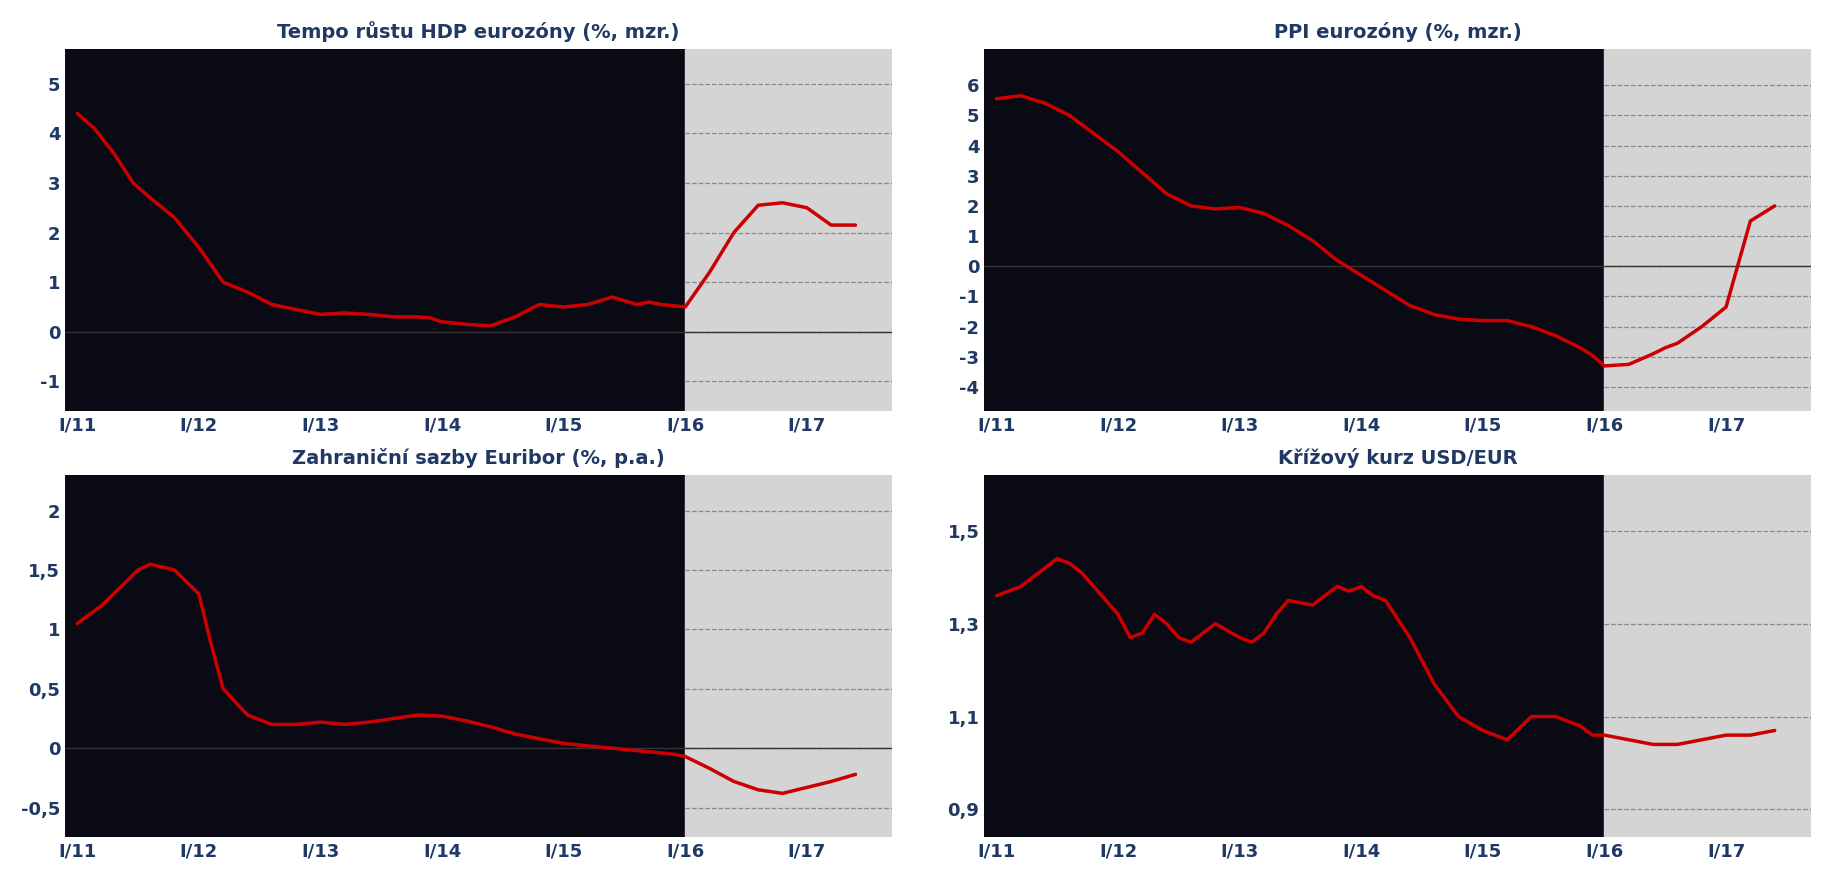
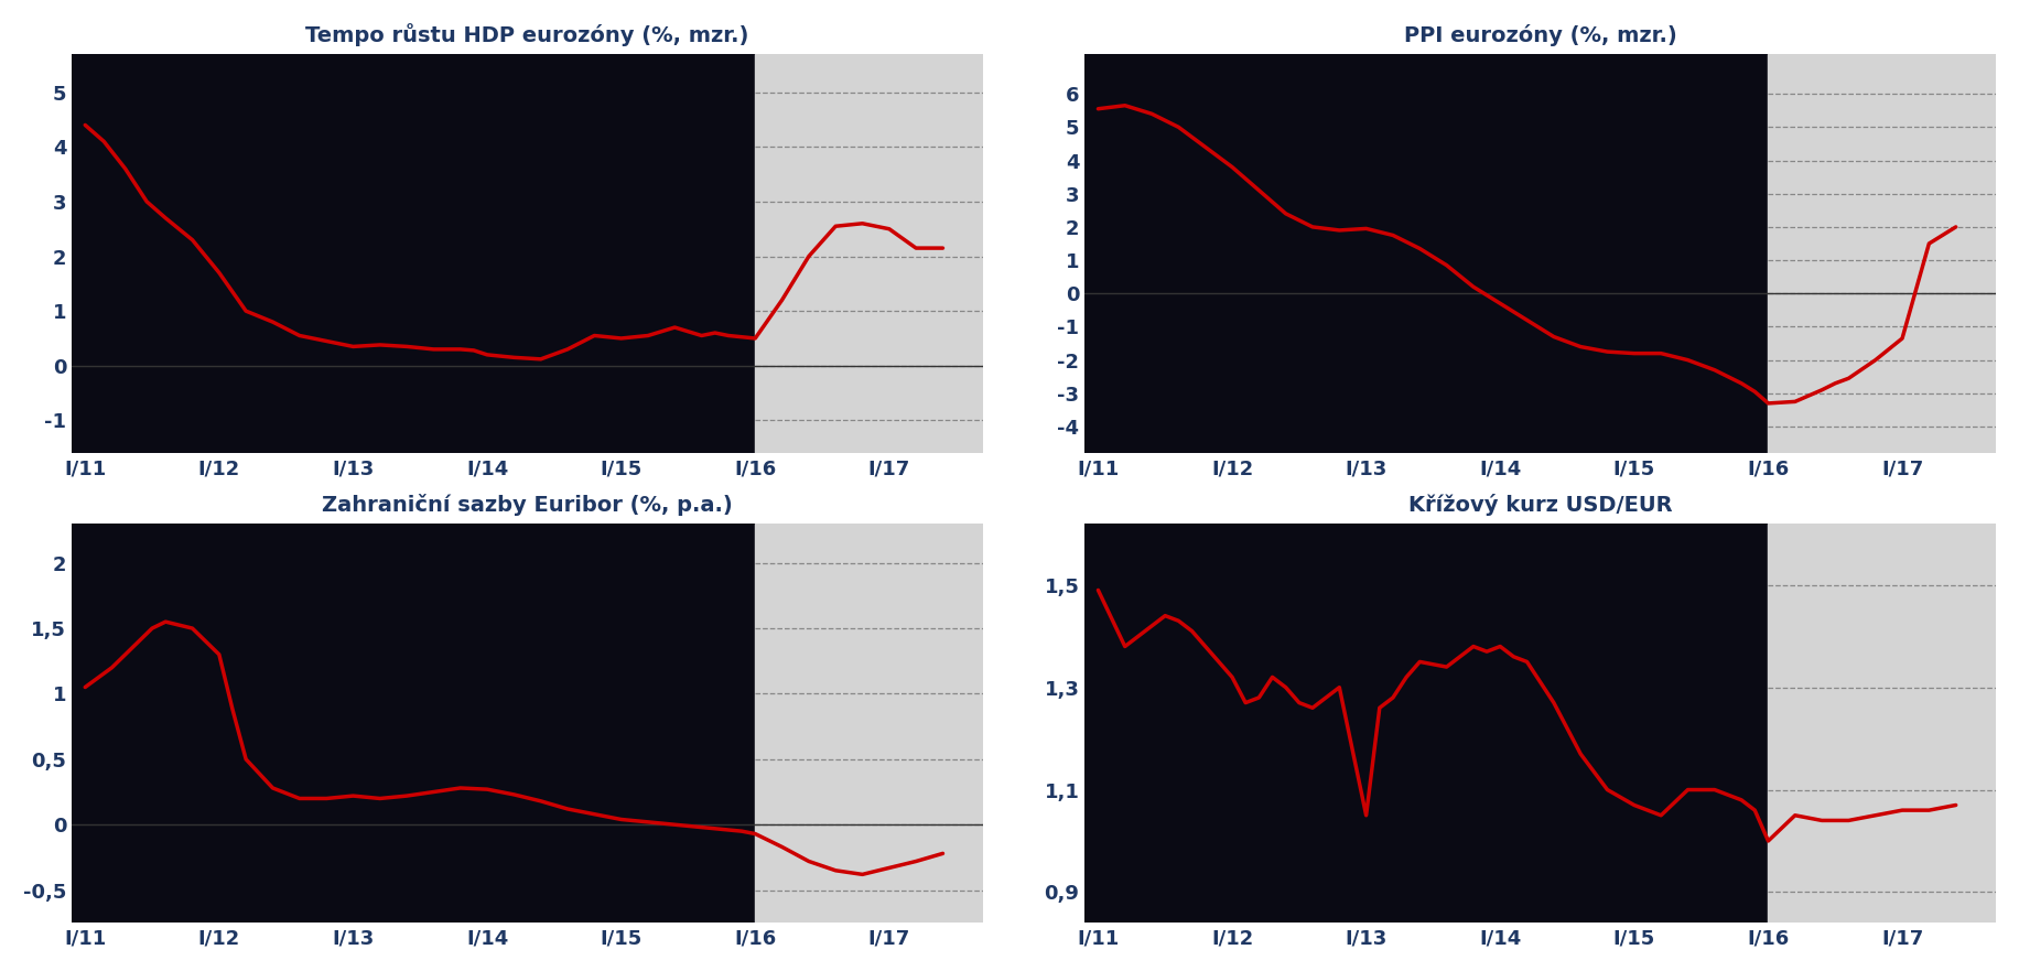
Křížový kurz USD/EUR/I/11: 1,36 -> 1,49
Křížový kurz USD/EUR/I/13: 1,27 -> 1,05
Křížový kurz USD/EUR/I/16: 1,06 -> 1,00
